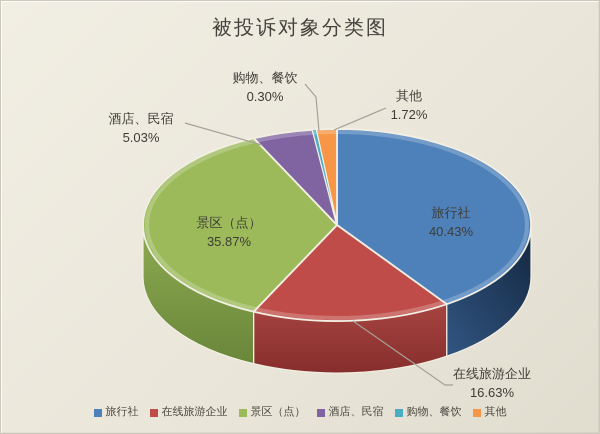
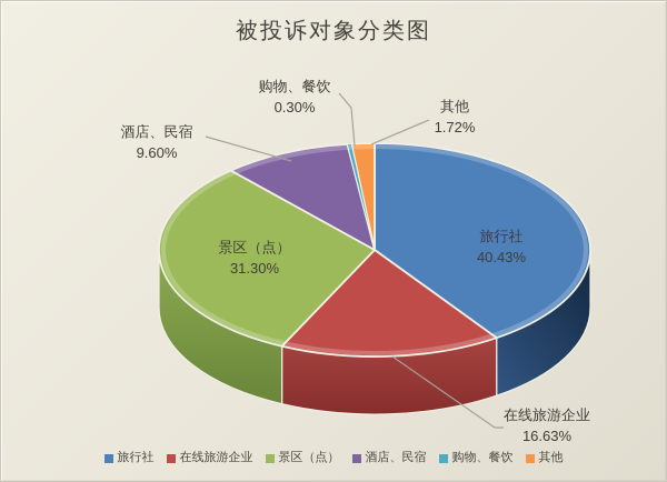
景区（点）: 35.87% -> 31.30%
酒店、民宿: 5.03% -> 9.60%
